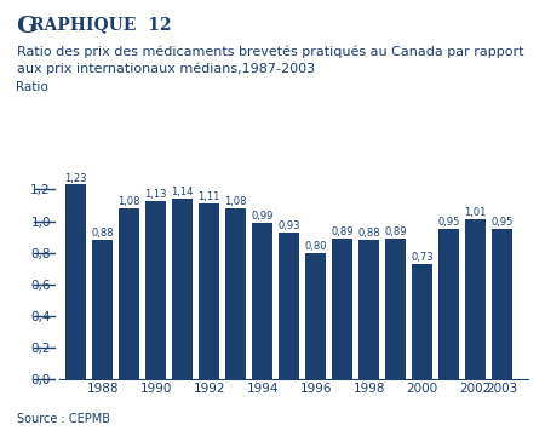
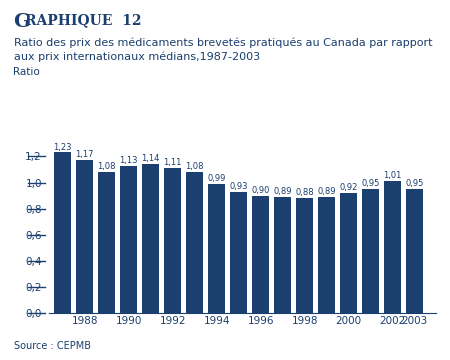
1988: 0,88 -> 1,17
1996: 0,80 -> 0,90
2000: 0,73 -> 0,92
